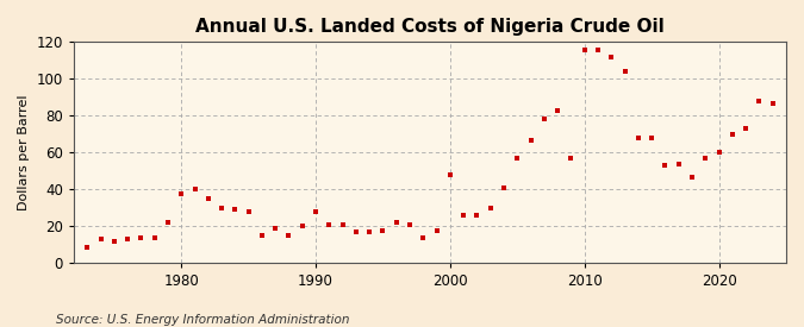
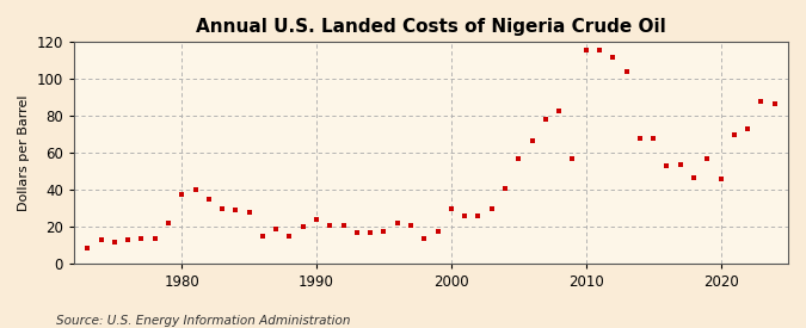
1990: 28 -> 24
2000: 48 -> 30
2020: 60 -> 46
